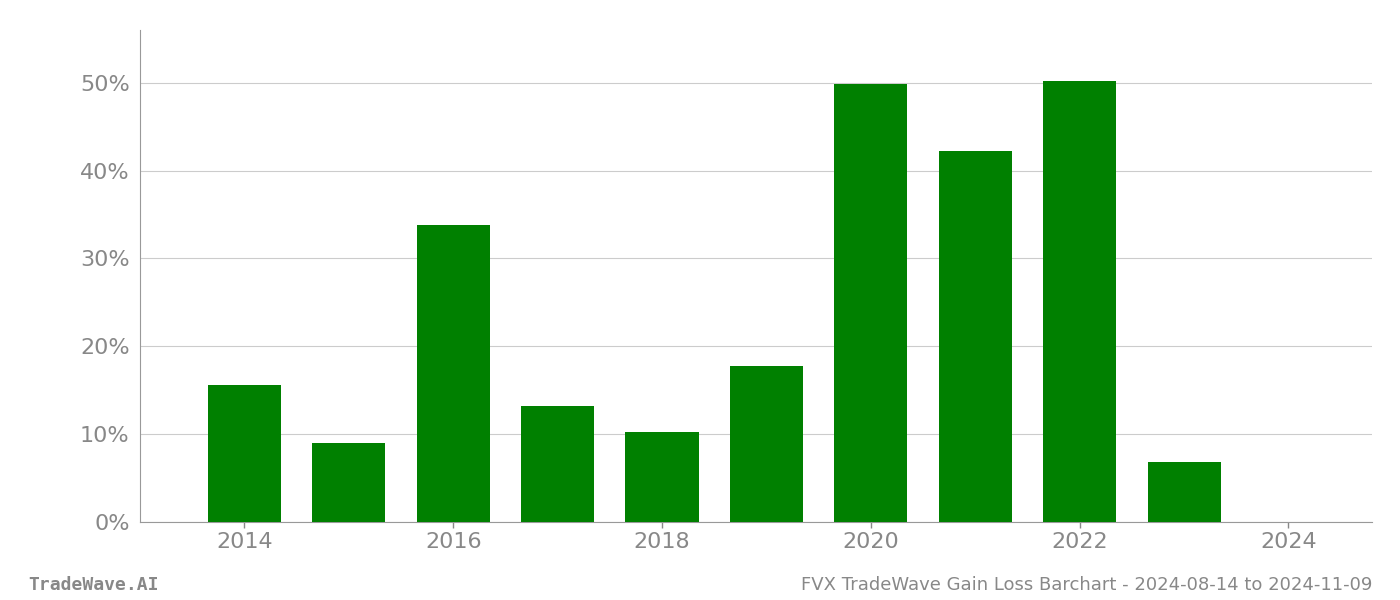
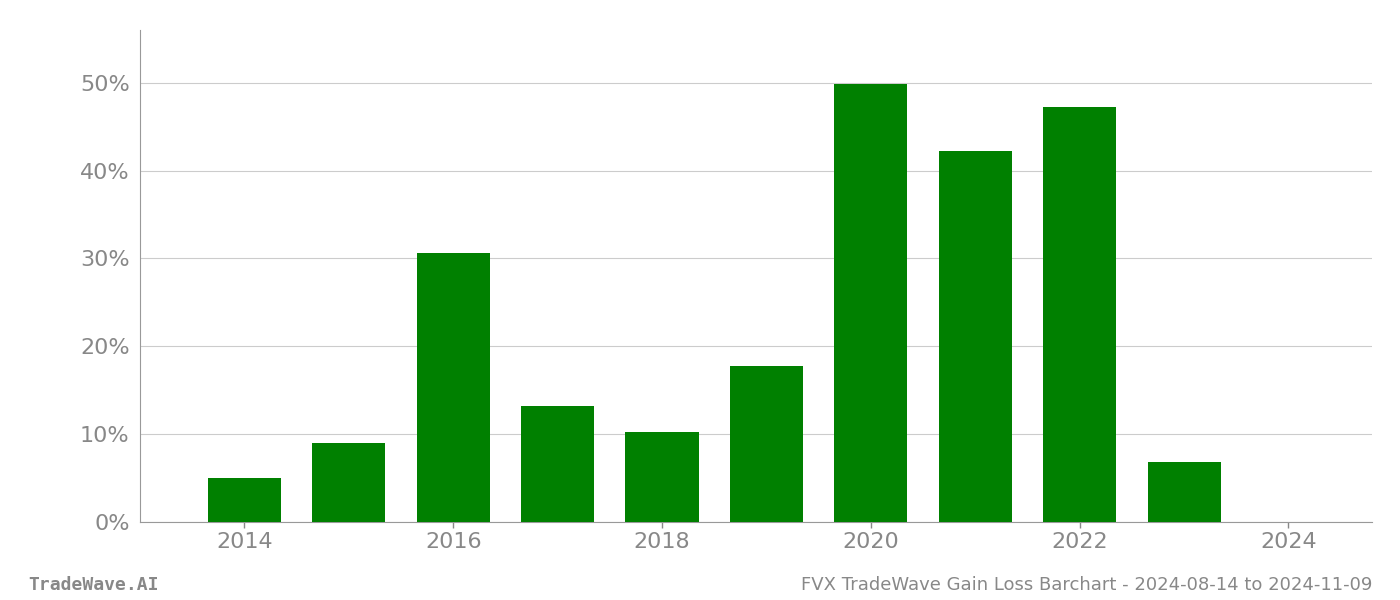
2014: 15.6% -> 5.0%
2016: 33.8% -> 30.6%
2022: 50.2% -> 47.2%
